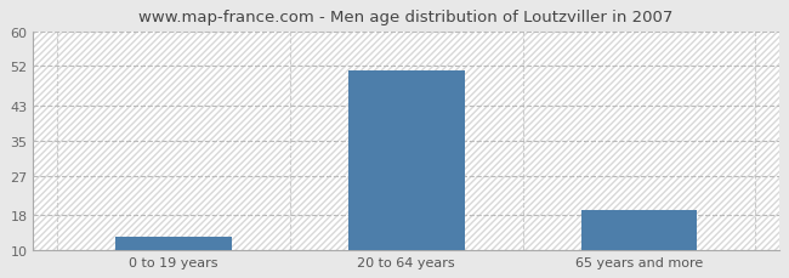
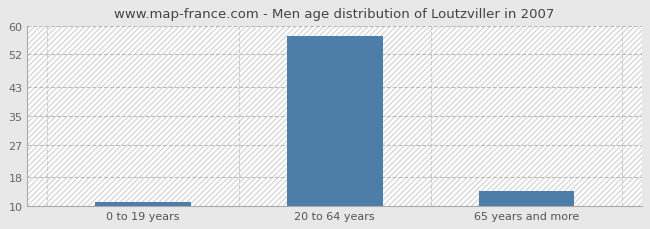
0 to 19 years: 13 -> 11
20 to 64 years: 51 -> 57
65 years and more: 19 -> 14
